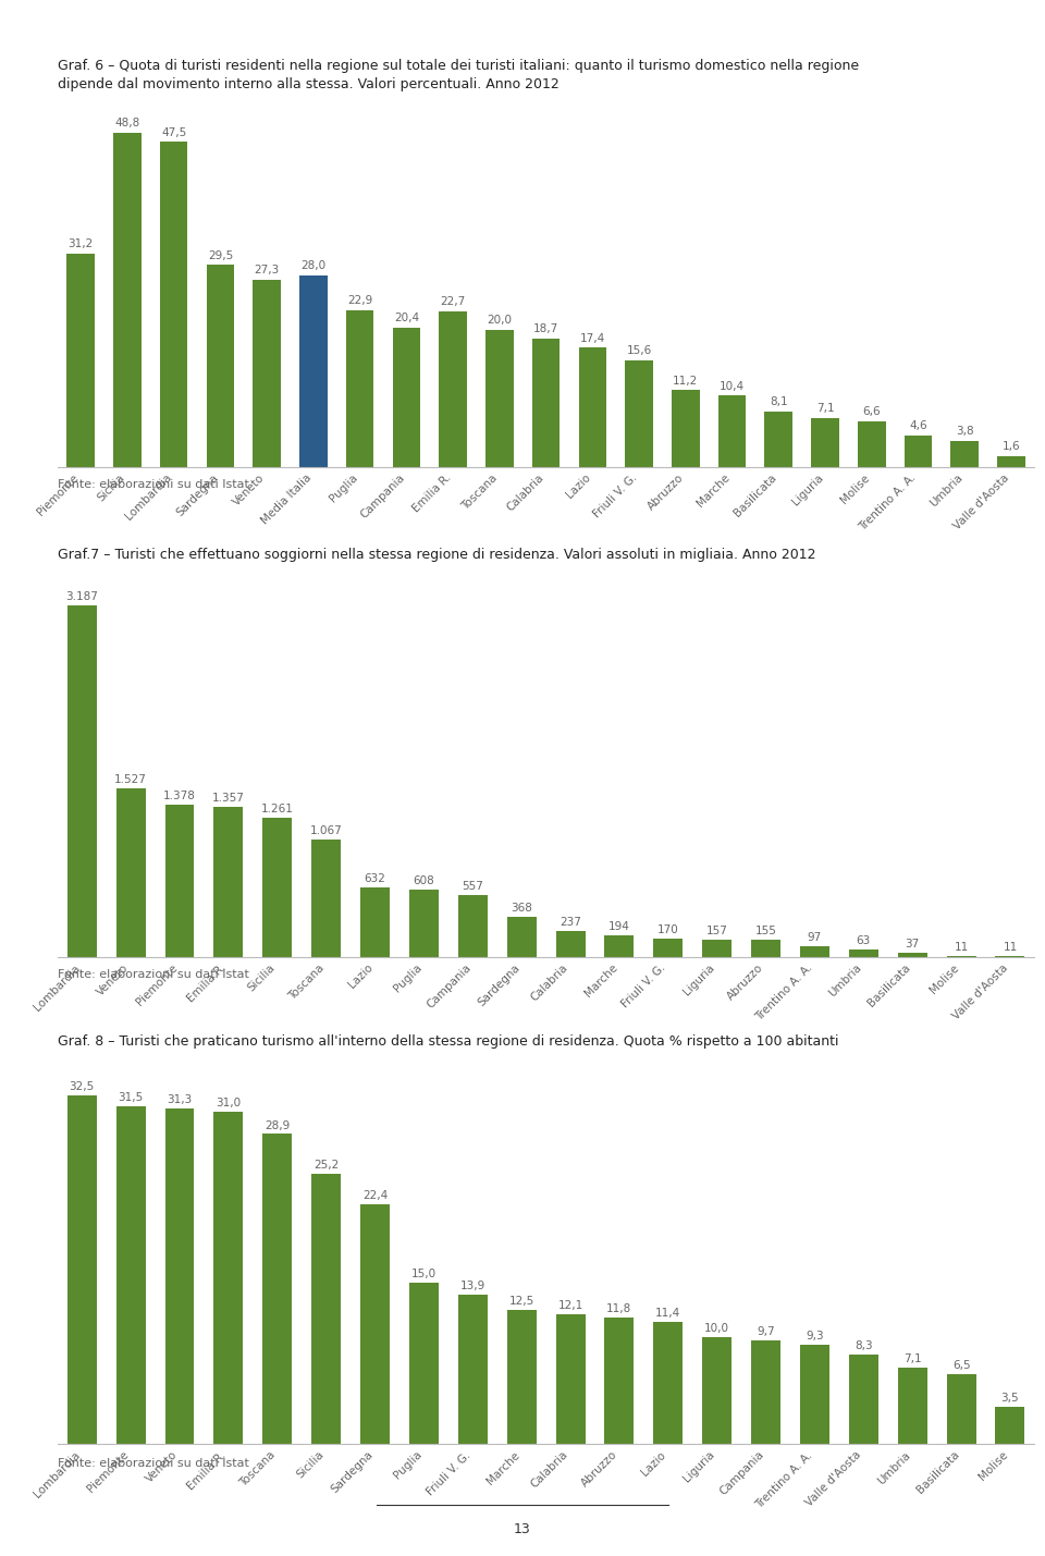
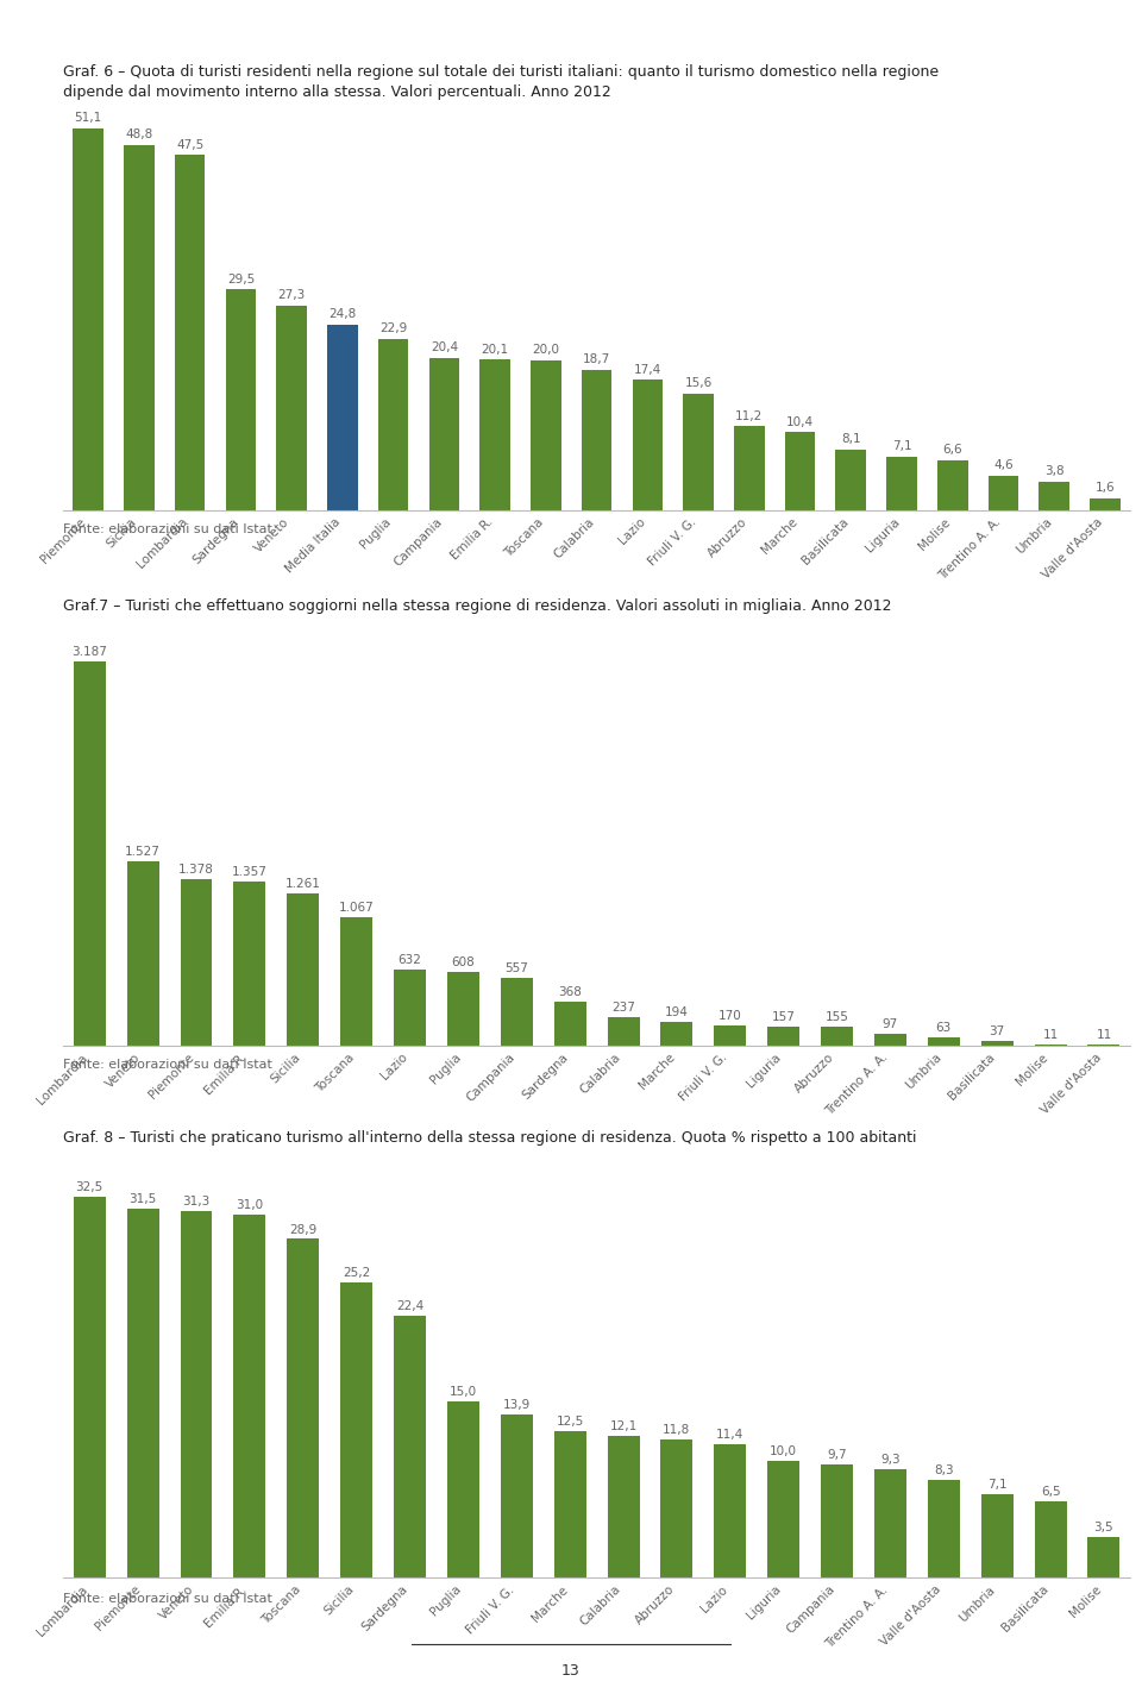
Piemonte: 31,2 -> 51,1
Media Italia: 28,0 -> 24,8
Emilia R.: 22,7 -> 20,1
